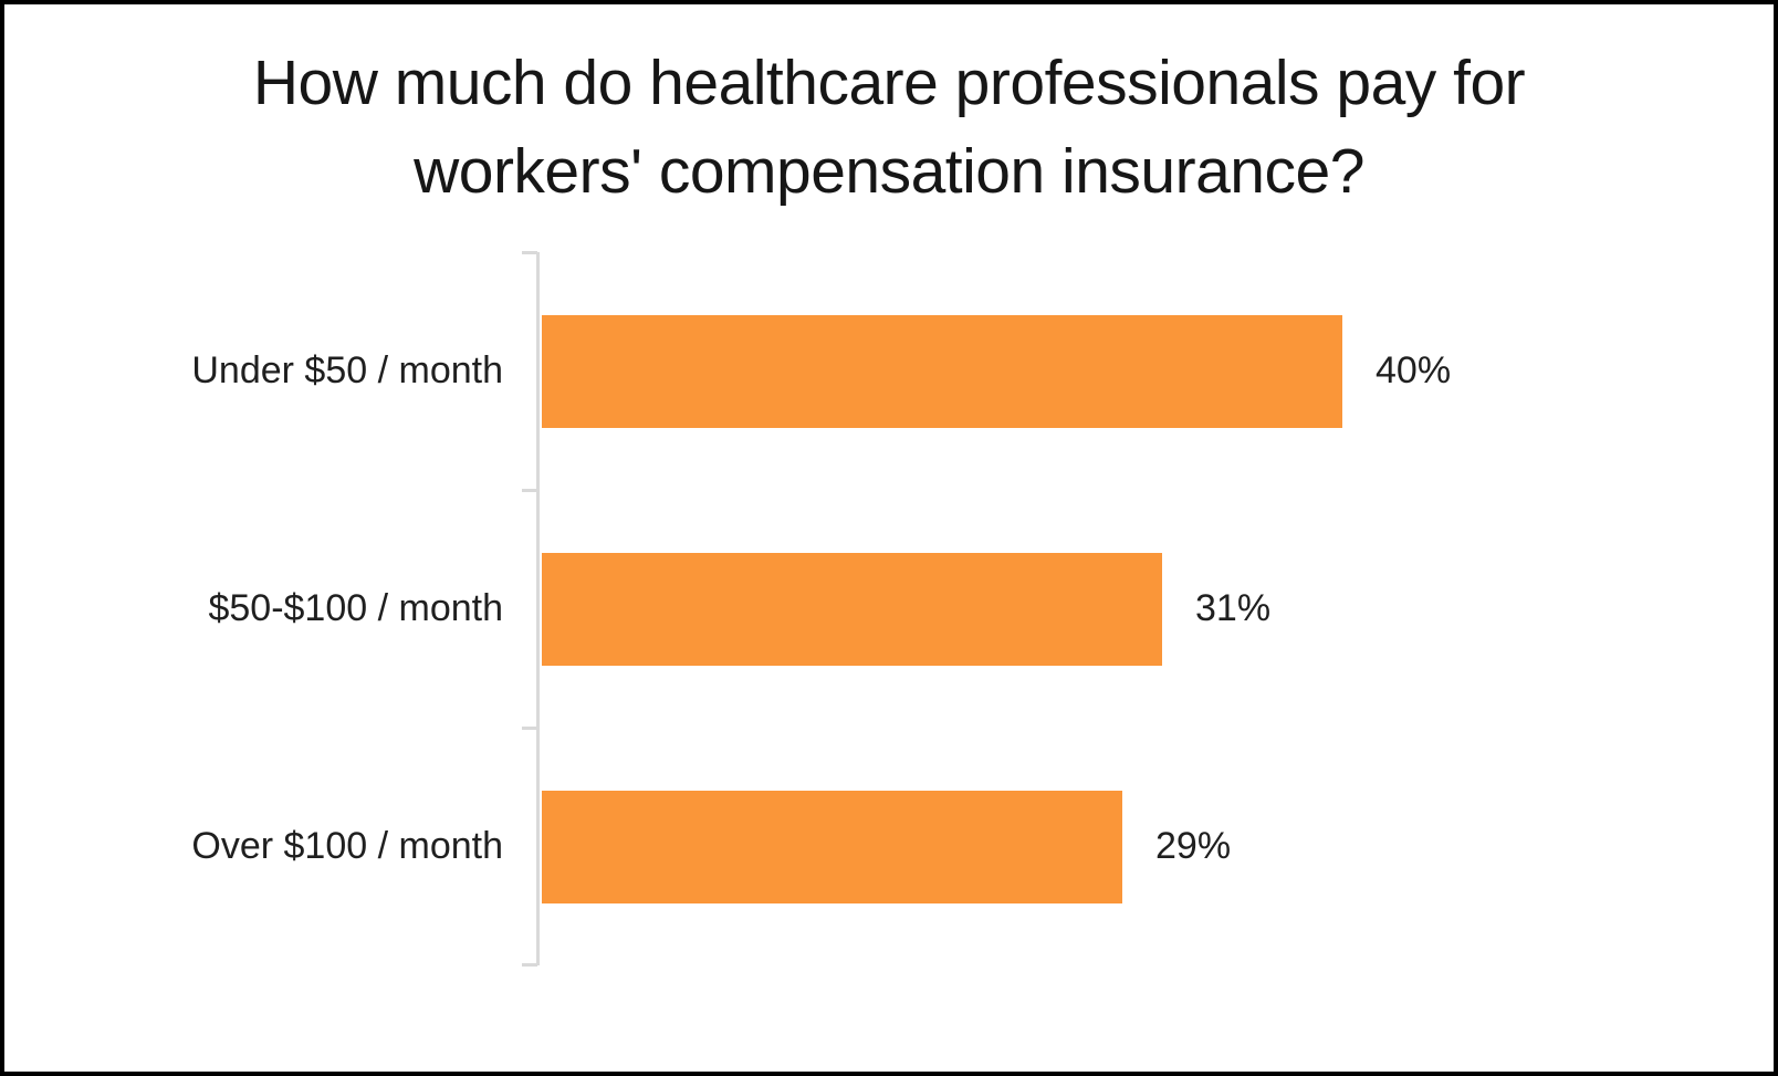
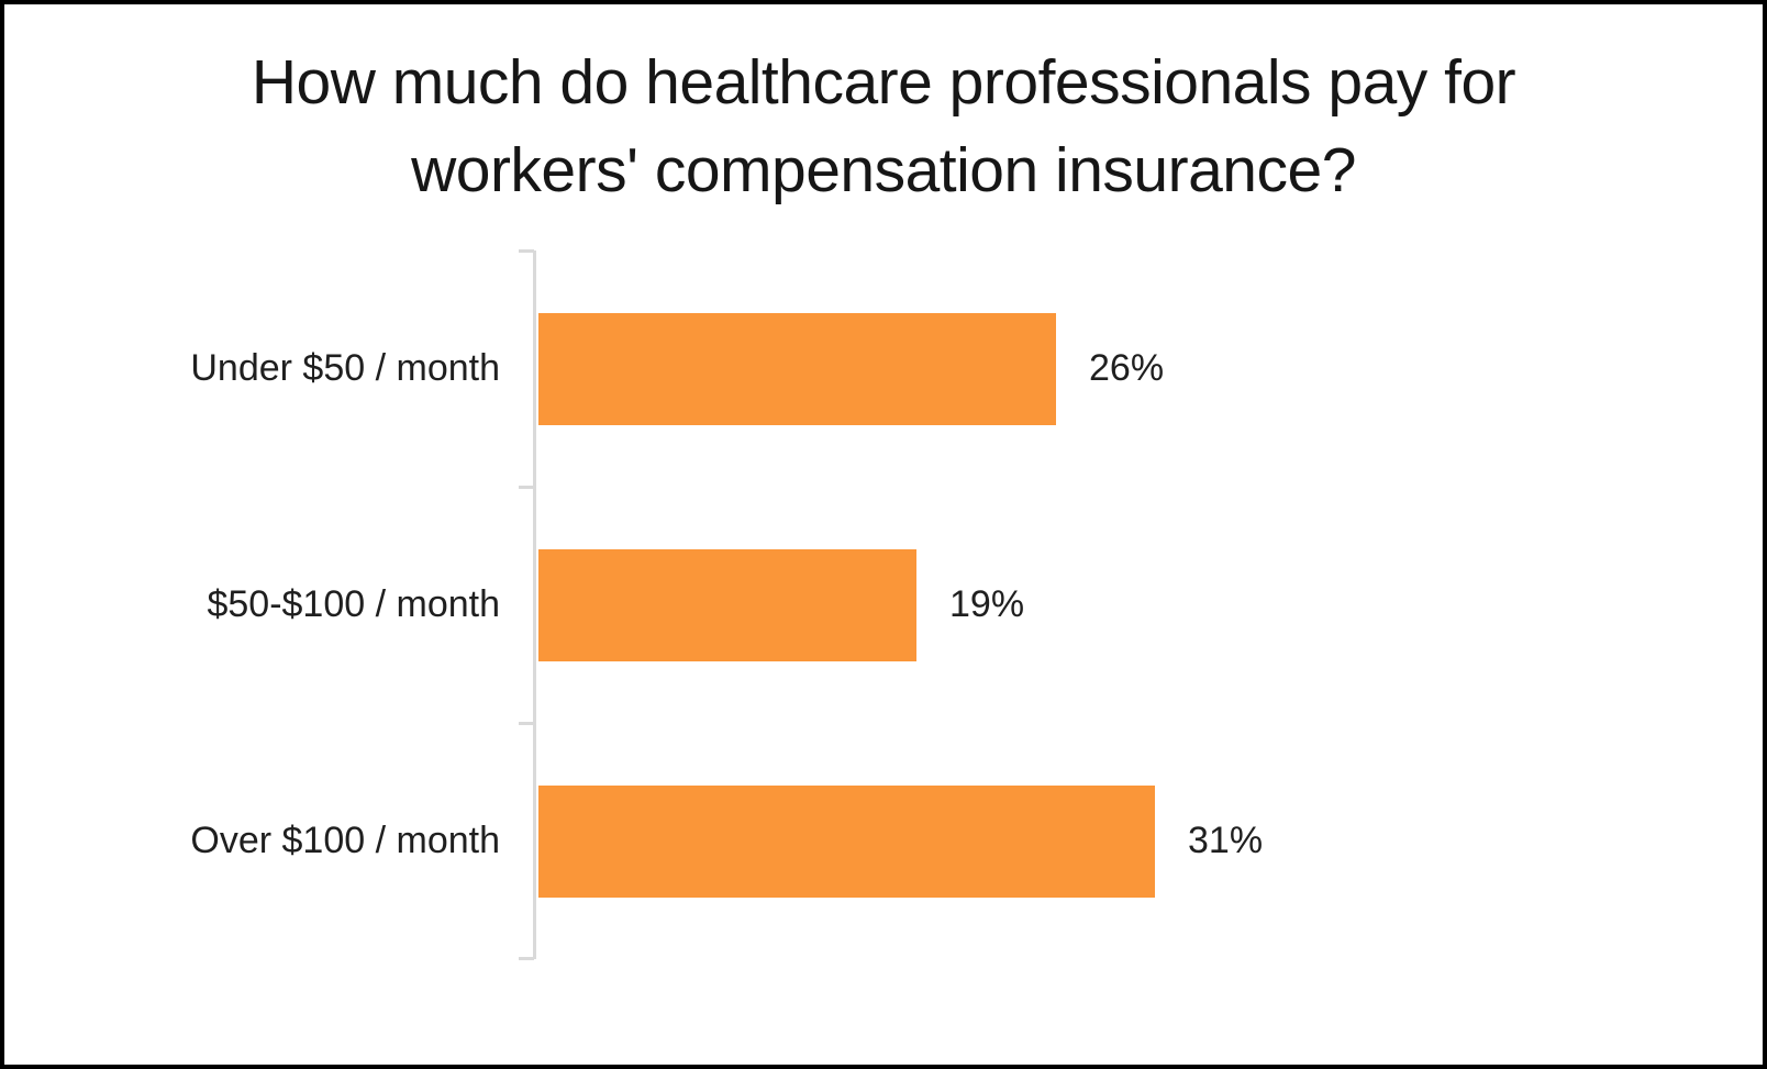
Under $50 / month: 40% -> 26%
$50-$100 / month: 31% -> 19%
Over $100 / month: 29% -> 31%
